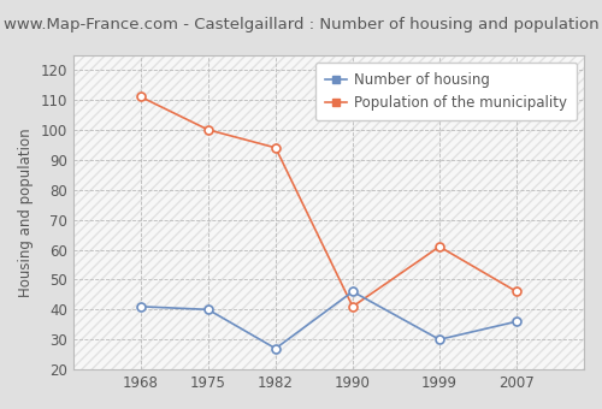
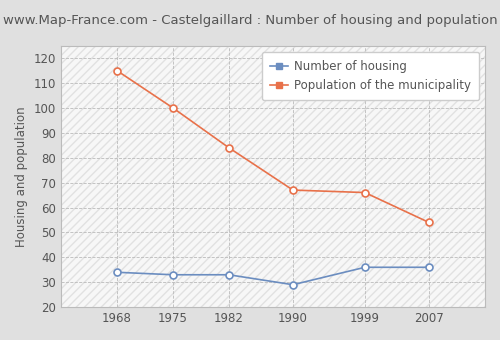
Number of housing/1968: 41 -> 34
Population of the municipality/1968: 111 -> 115
Number of housing/1975: 40 -> 33
Number of housing/1982: 27 -> 33
Population of the municipality/1982: 94 -> 84
Number of housing/1990: 46 -> 29
Population of the municipality/1990: 41 -> 67
Number of housing/1999: 30 -> 36
Population of the municipality/1999: 61 -> 66
Population of the municipality/2007: 46 -> 54
